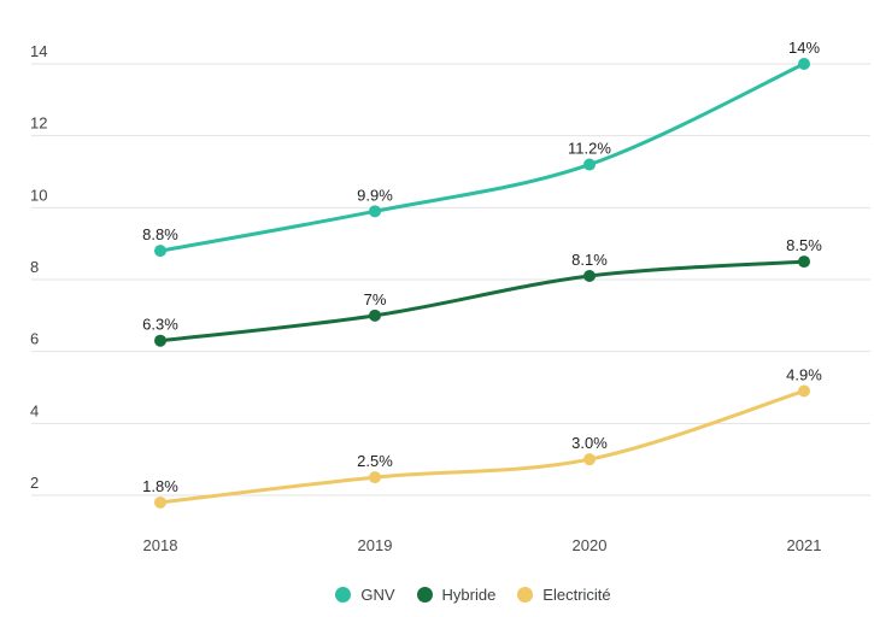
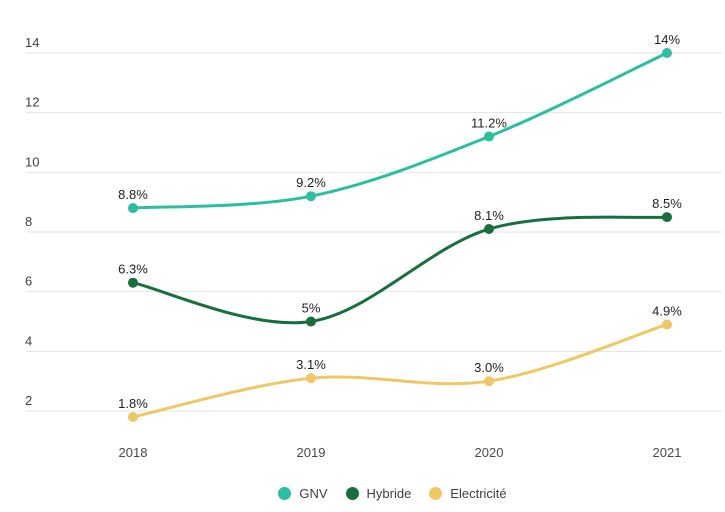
GNV/2019: 9.9% -> 9.2%
Hybride/2019: 7% -> 5%
Electricité/2019: 2.5% -> 3.1%
